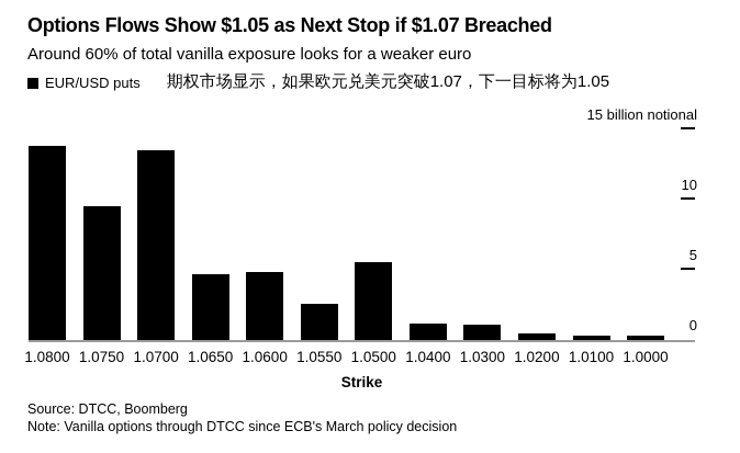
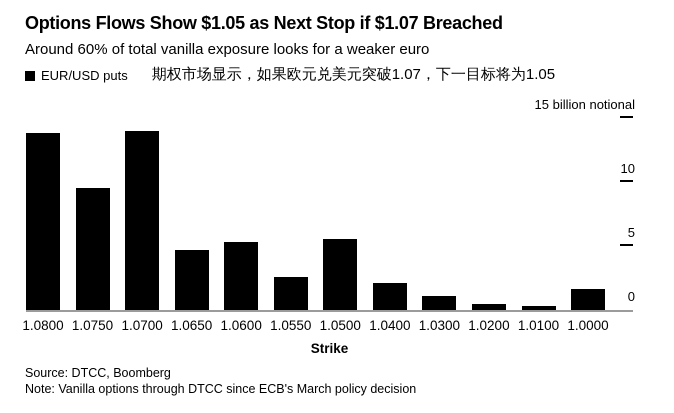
1.0700: 13.5 -> 14.0
1.0600: 4.8 -> 5.3
1.0400: 1.2 -> 2.1
1.0000: 0.3 -> 1.6
